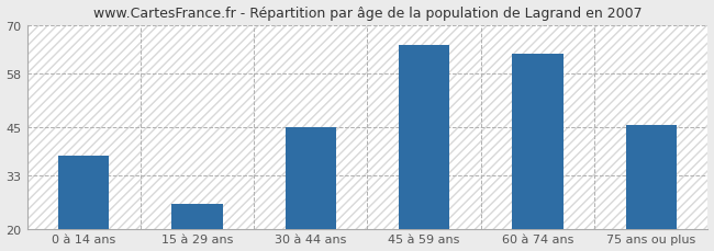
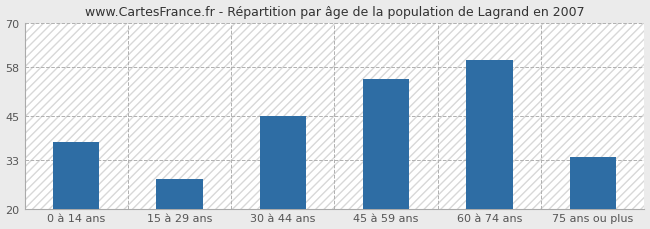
15 à 29 ans: 26.0 -> 28.0
45 à 59 ans: 65.0 -> 55.0
60 à 74 ans: 63.0 -> 60.0
75 ans ou plus: 45.5 -> 34.0
